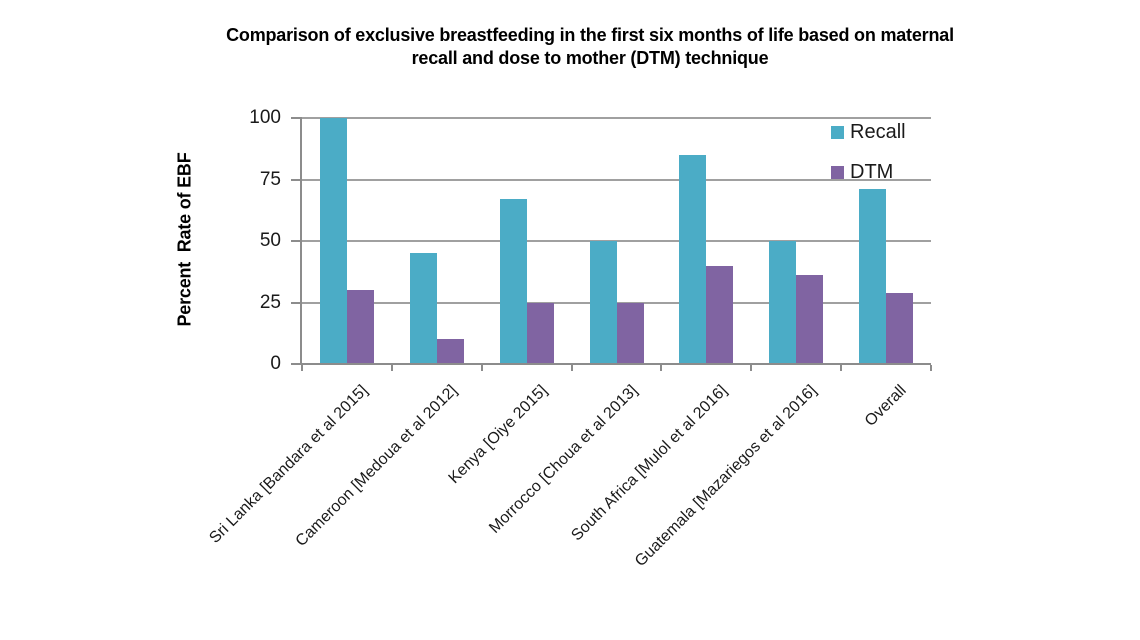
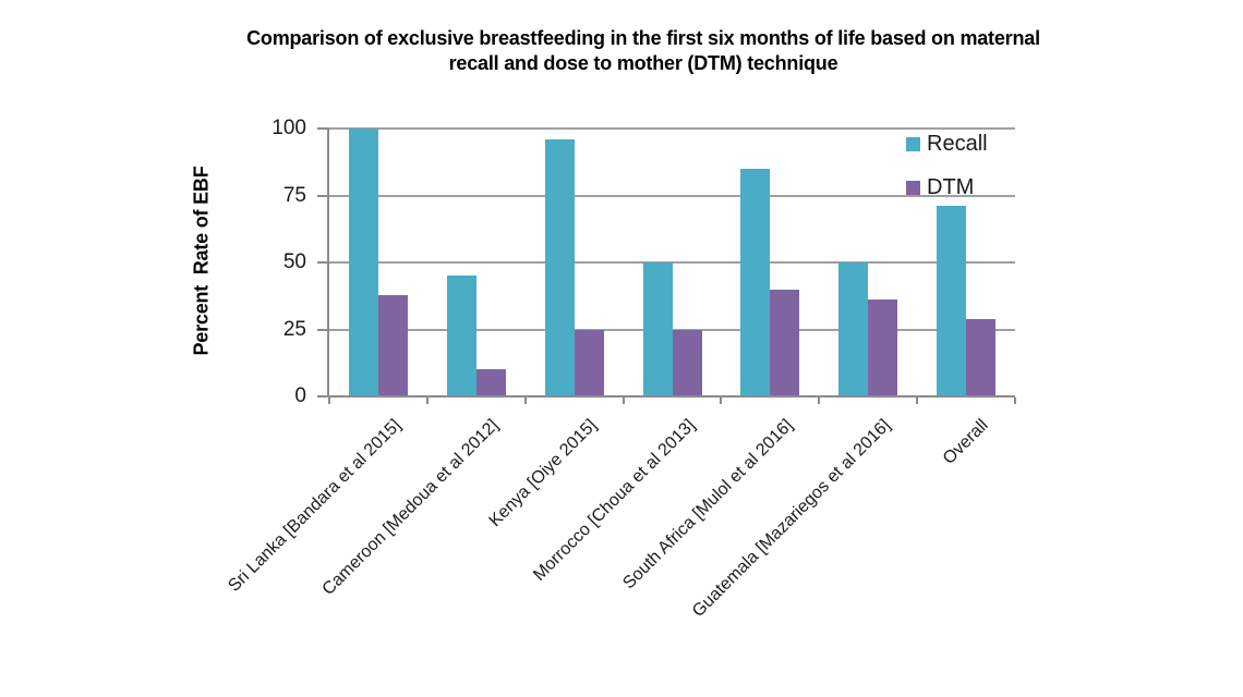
DTM/Sri Lanka [Bandara et al 2015]: 30 -> 38
Recall/Kenya [Oiye 2015]: 67 -> 96
